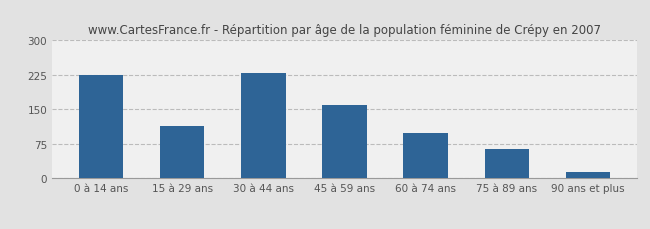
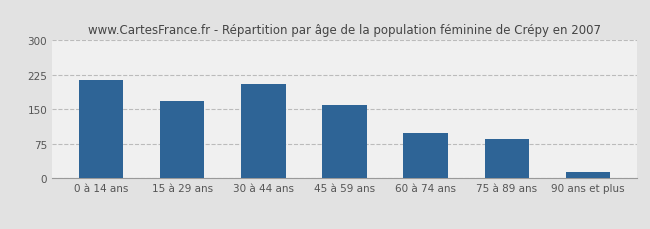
0 à 14 ans: 225 -> 213
15 à 29 ans: 115 -> 168
30 à 44 ans: 230 -> 205
75 à 89 ans: 65 -> 85
